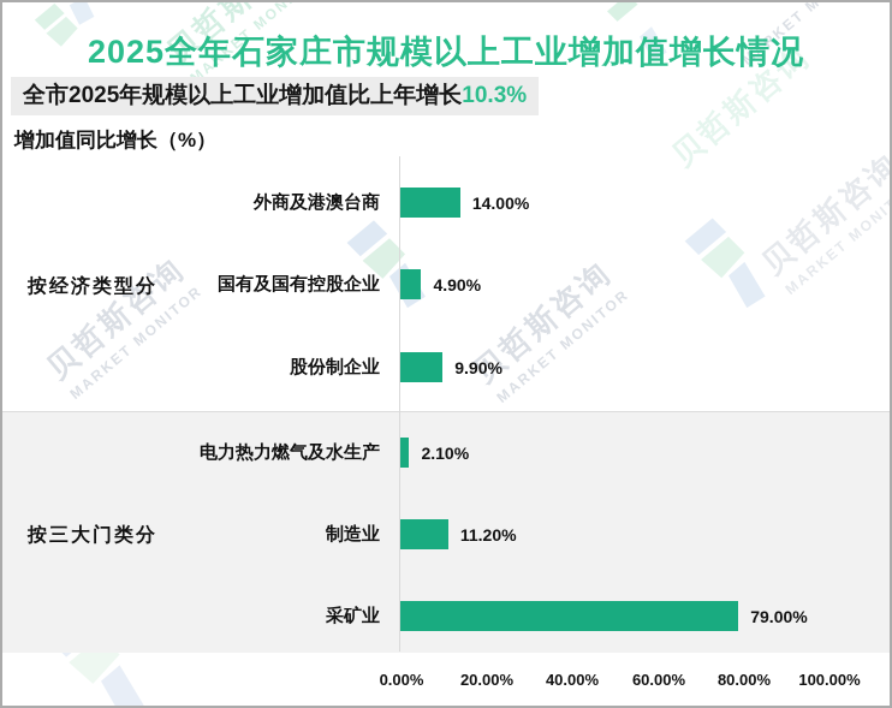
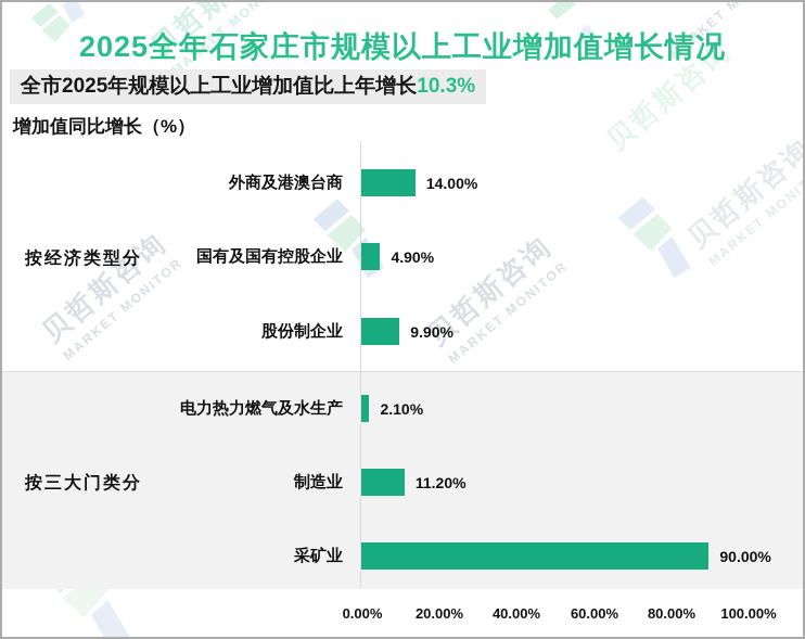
采矿业: 79.00% -> 90.00%
